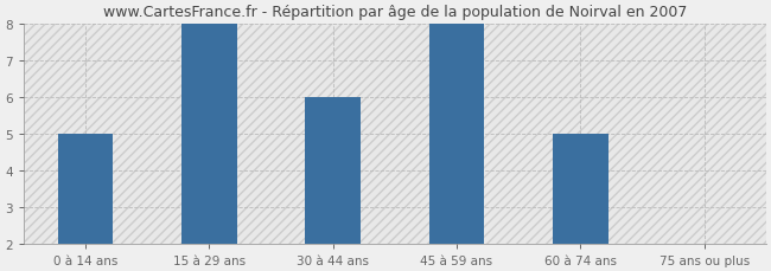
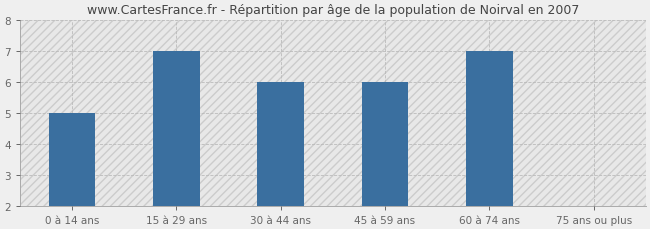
15 à 29 ans: 8 -> 7
45 à 59 ans: 8 -> 6
60 à 74 ans: 5 -> 7
